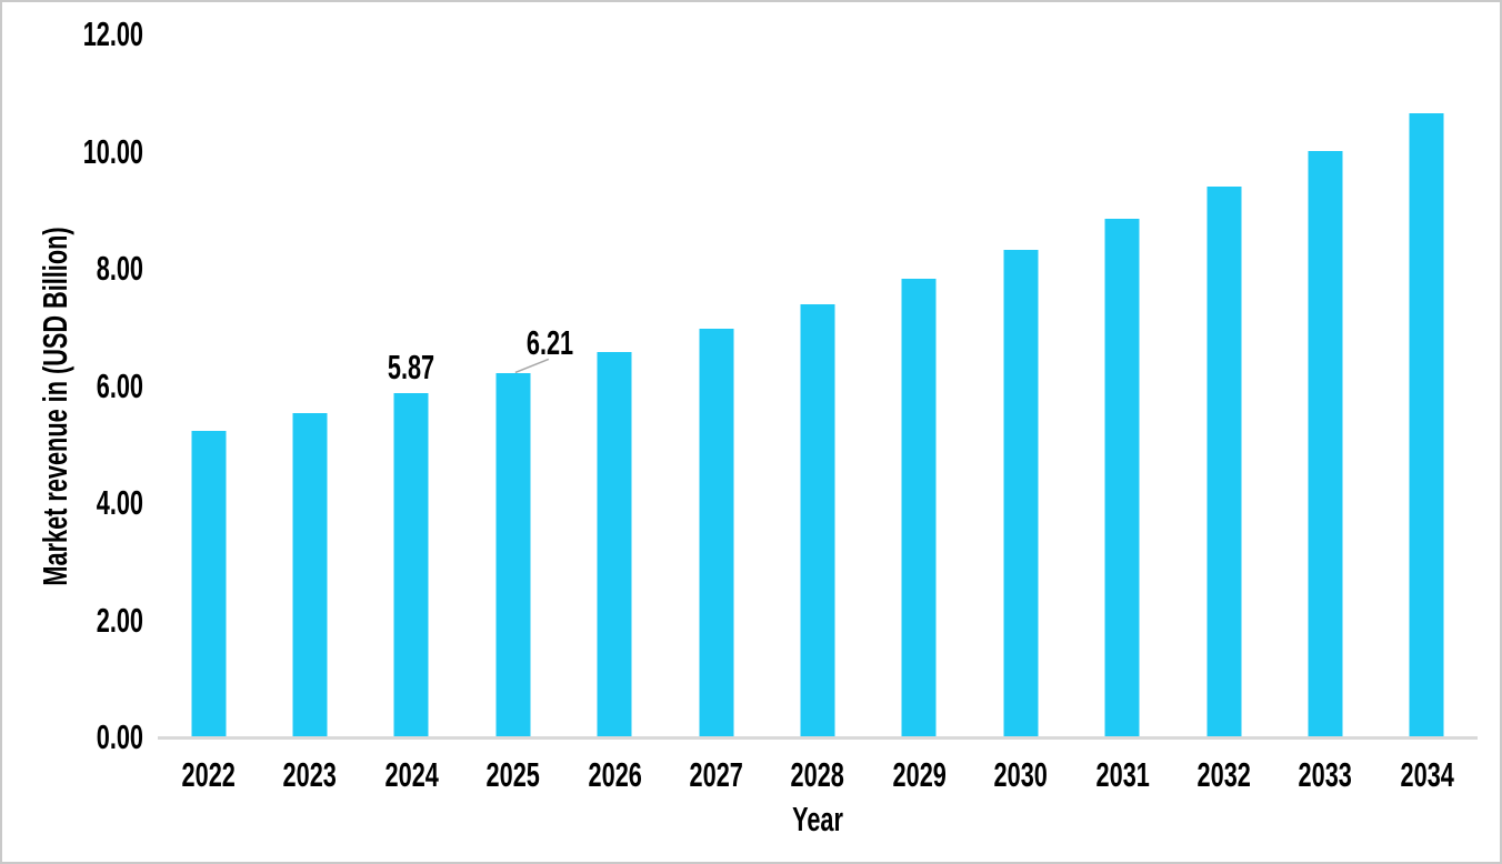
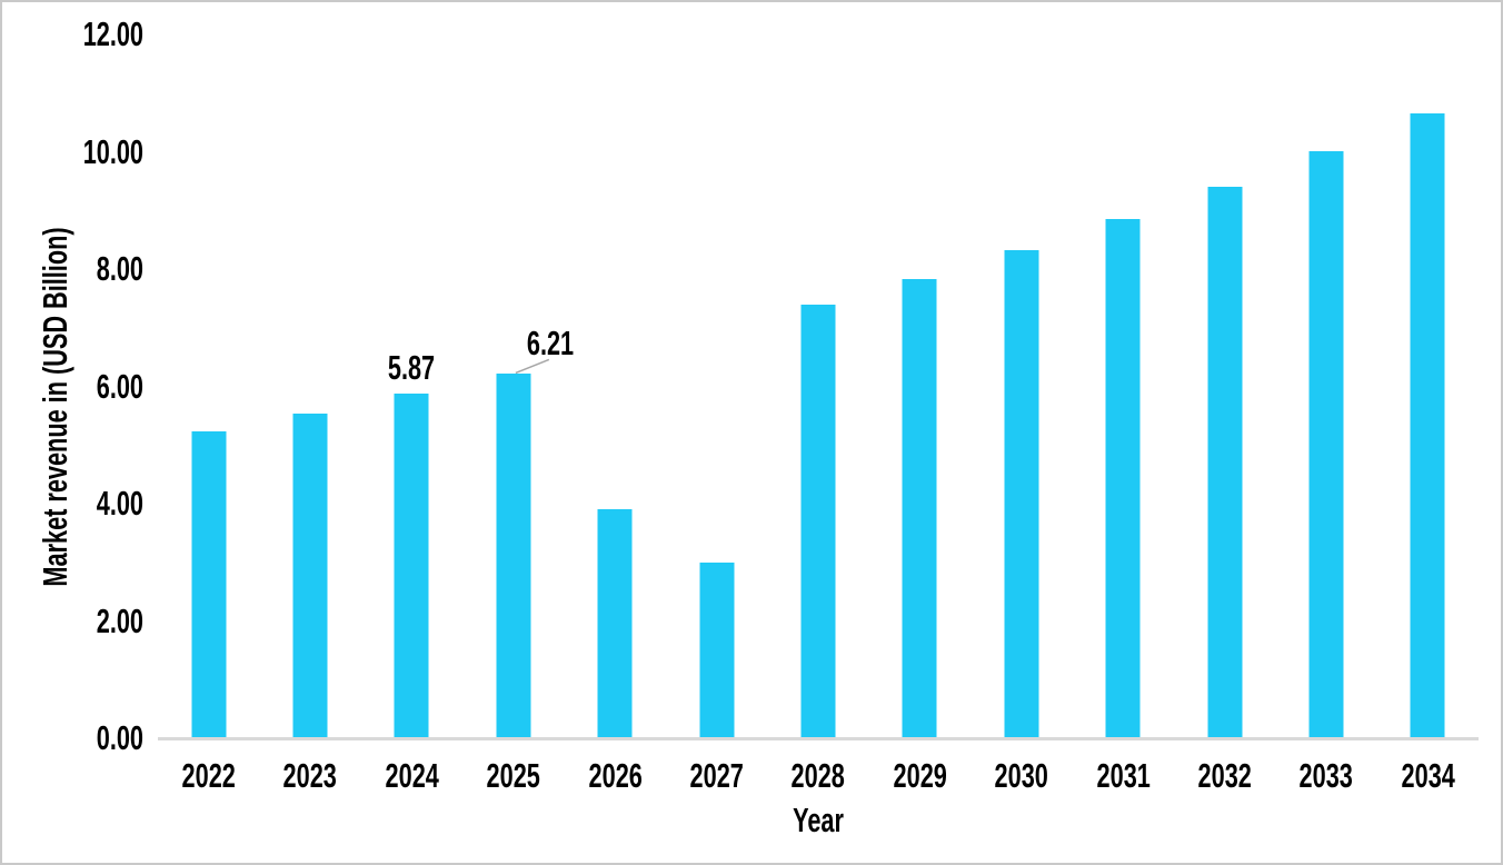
2026: 6.6 -> 3.9
2027: 7.0 -> 3.0
